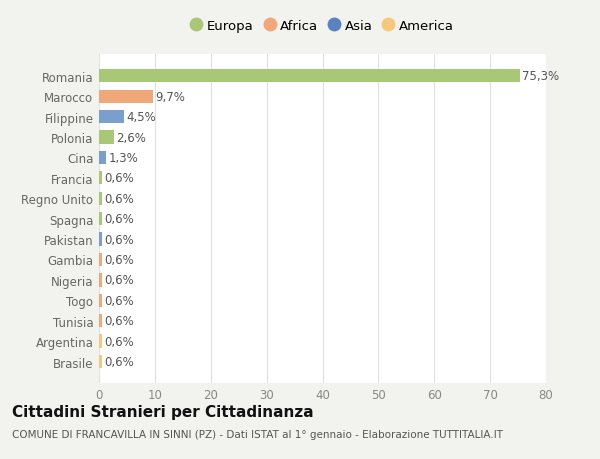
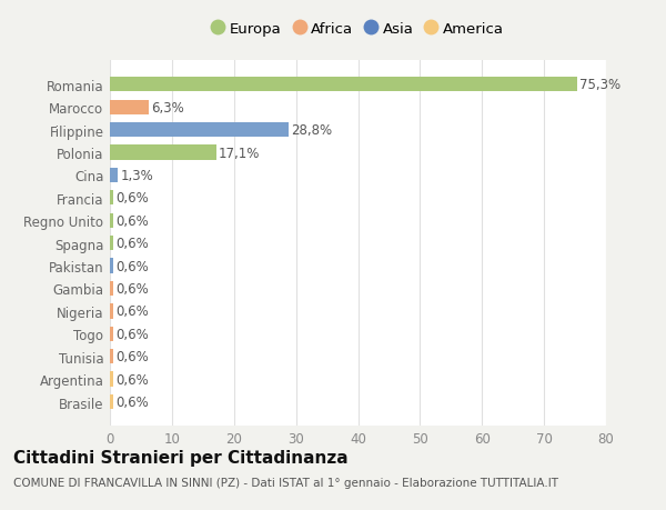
Marocco: 9,7% -> 6,3%
Filippine: 4,5% -> 28,8%
Polonia: 2,6% -> 17,1%
